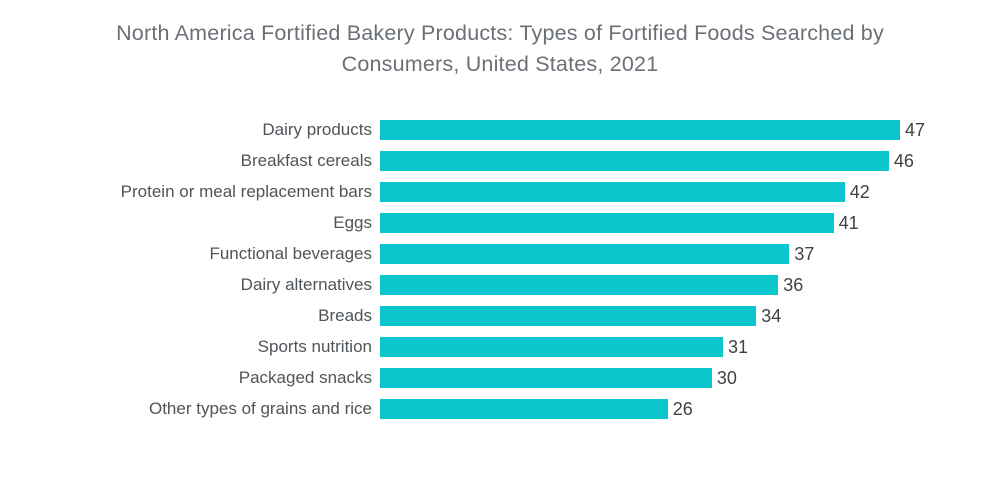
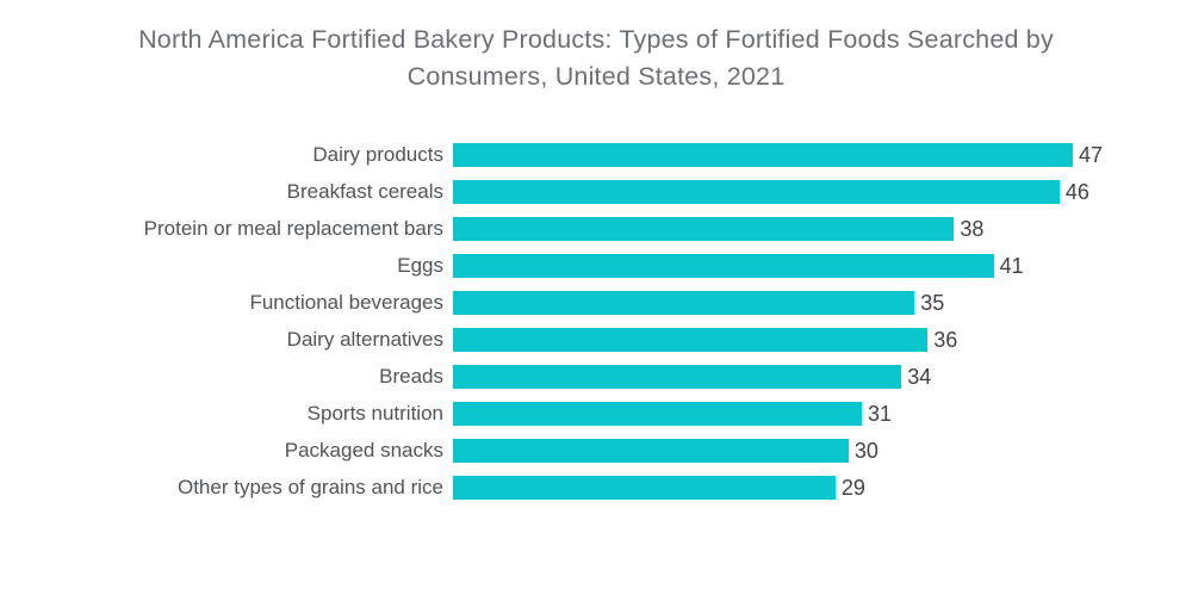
Protein or meal replacement bars: 42 -> 38
Functional beverages: 37 -> 35
Other types of grains and rice: 26 -> 29
